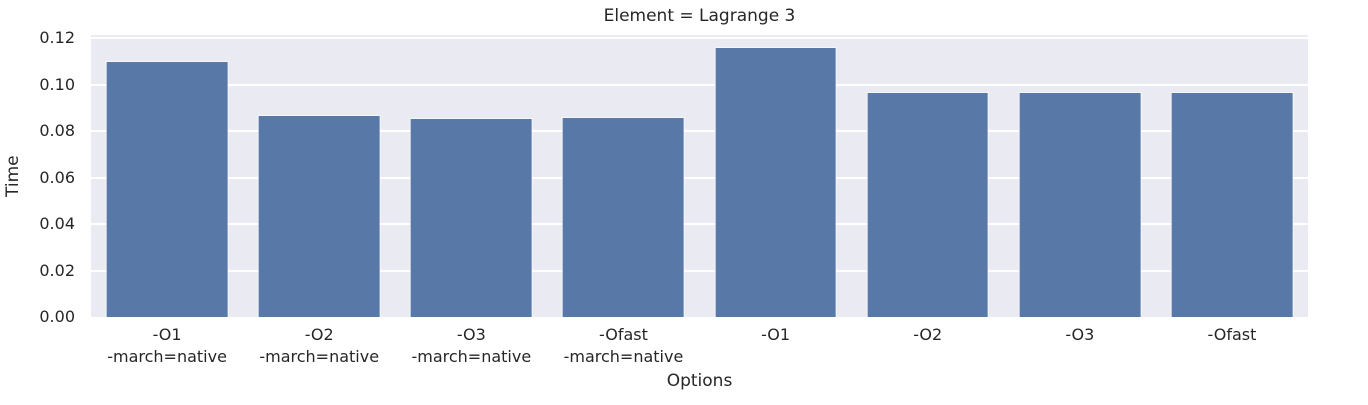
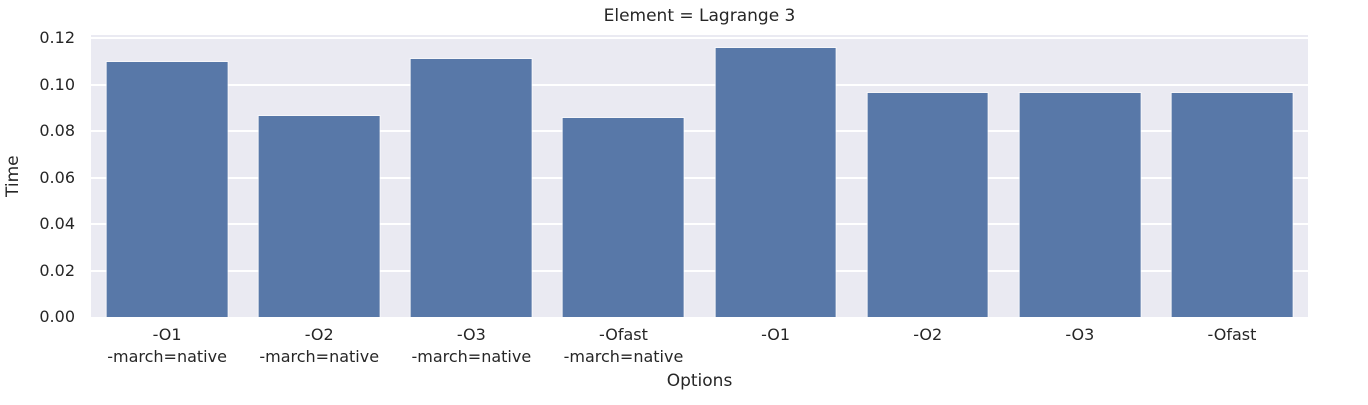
-O3 -march=native: 0.085 -> 0.111
